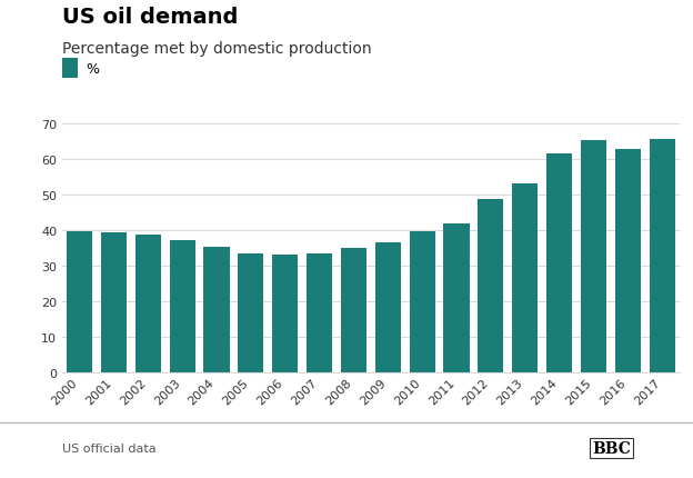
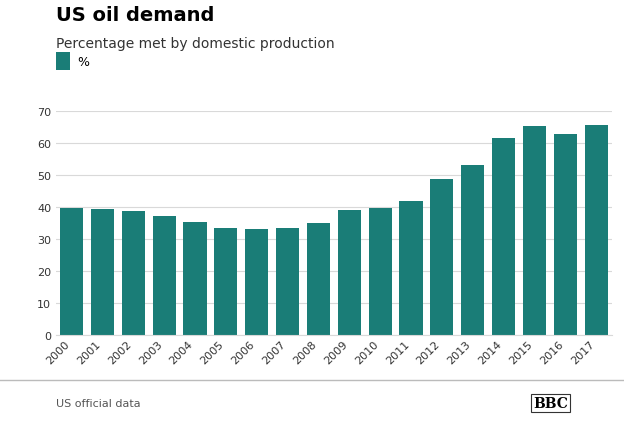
2009: 36.5 -> 39.1
